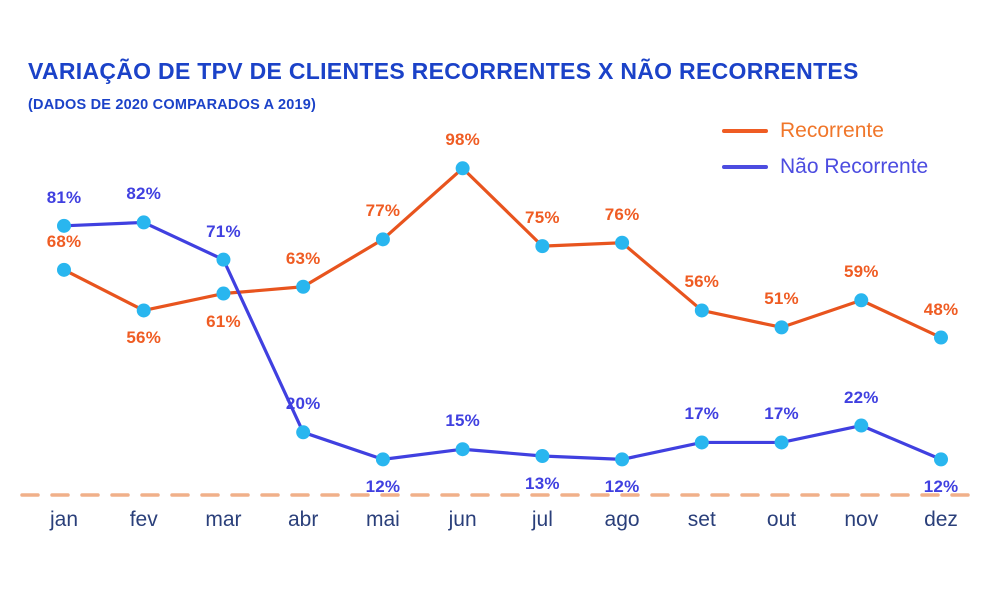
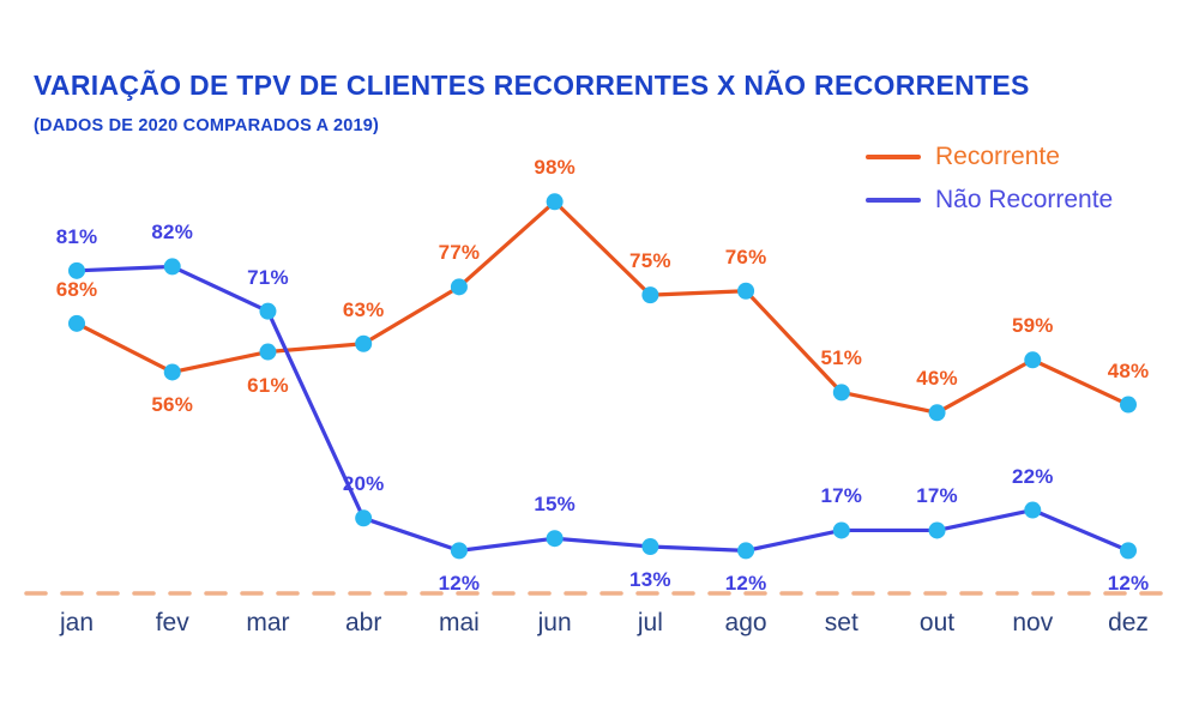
Recorrente/set: 56% -> 51%
Recorrente/out: 51% -> 46%
